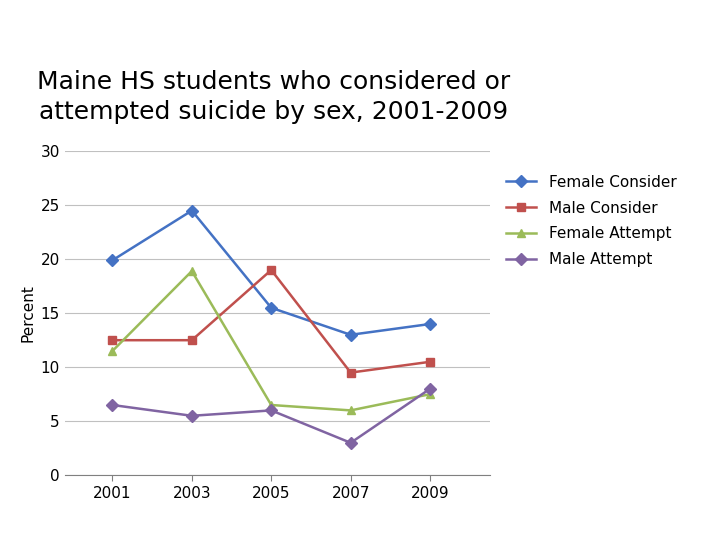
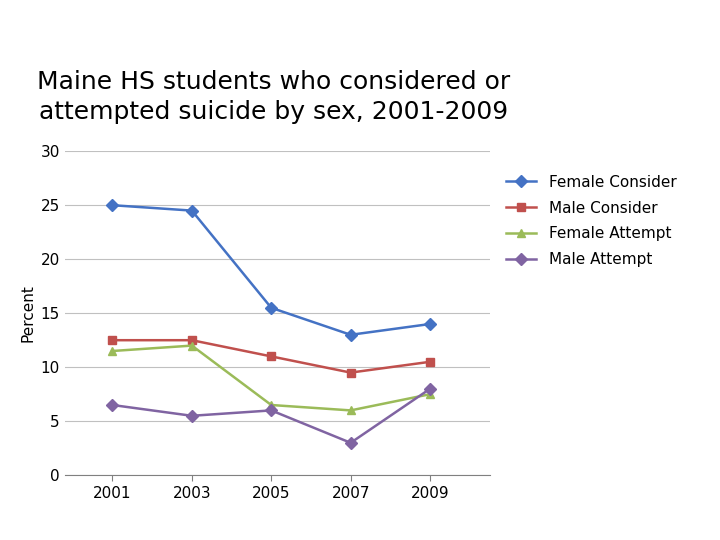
Female Consider/2001: 19.9 -> 25.0
Female Attempt/2003: 18.9 -> 12.0
Male Consider/2005: 19.0 -> 11.0
